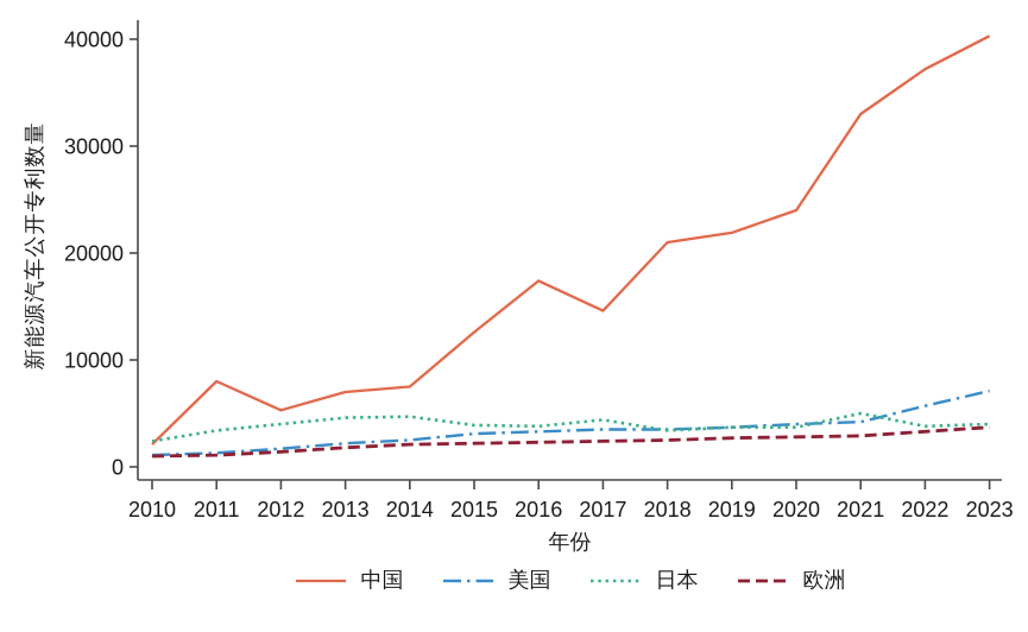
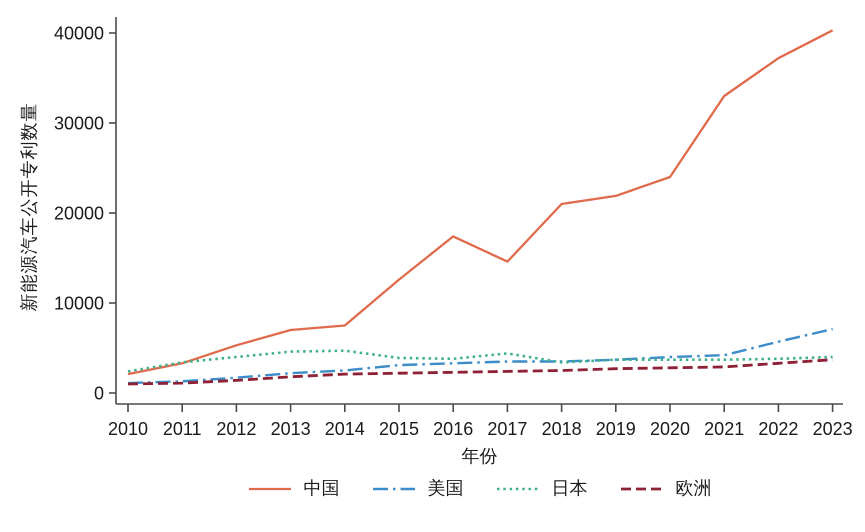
中国/2011: 8000 -> 3000
日本/2021: 5000 -> 4000
